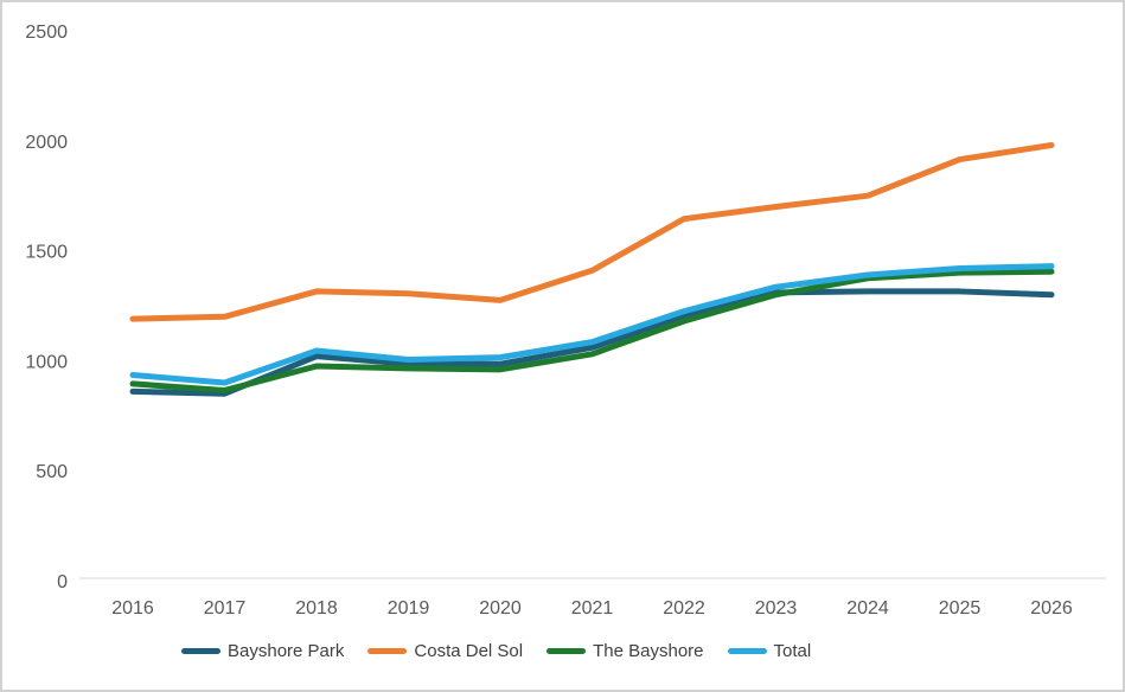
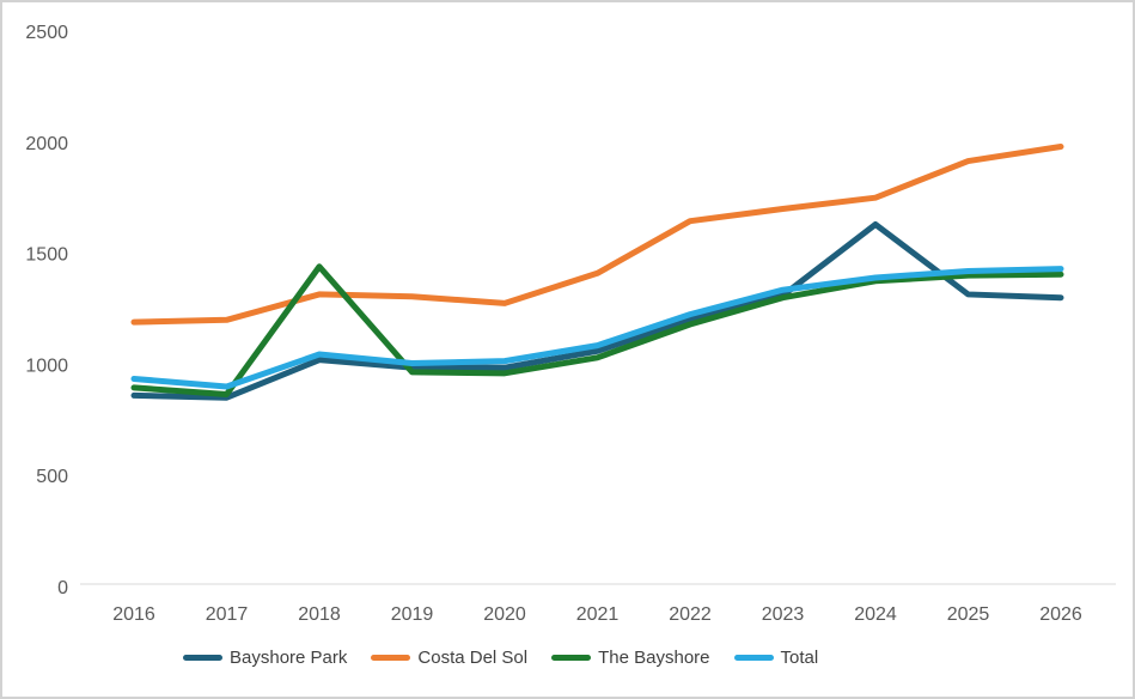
The Bayshore/2018: 980 -> 1440
Bayshore Park/2024: 1320 -> 1630
